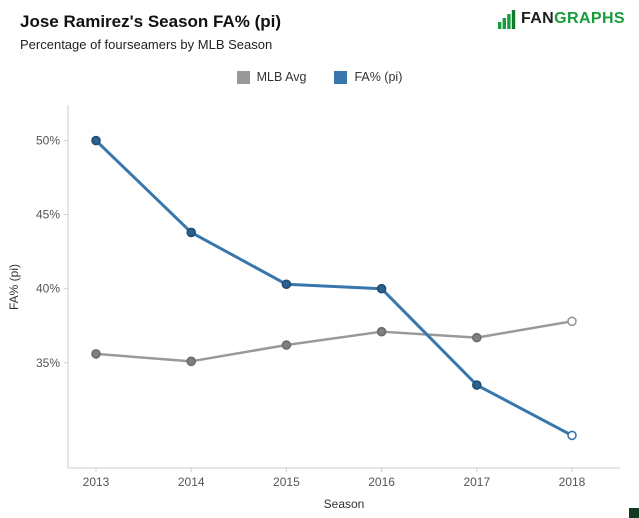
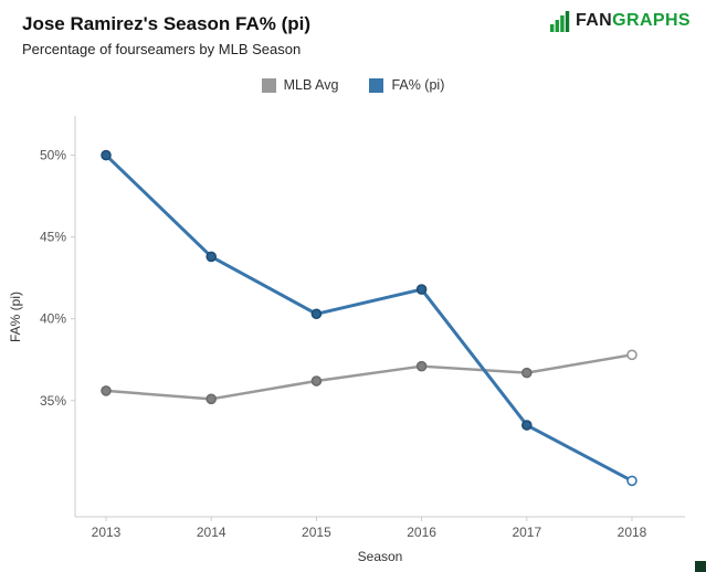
FA% (pi)/2016: 40.0% -> 41.8%
